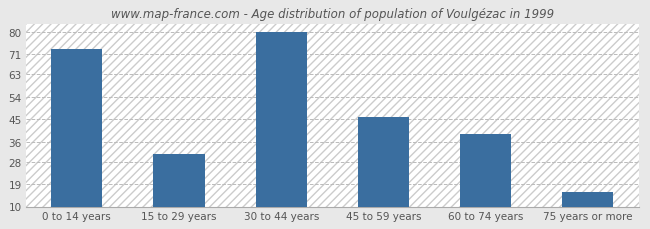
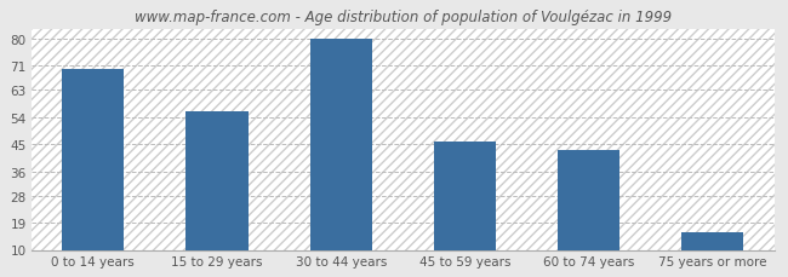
0 to 14 years: 73 -> 70
15 to 29 years: 31 -> 56
60 to 74 years: 39 -> 43
